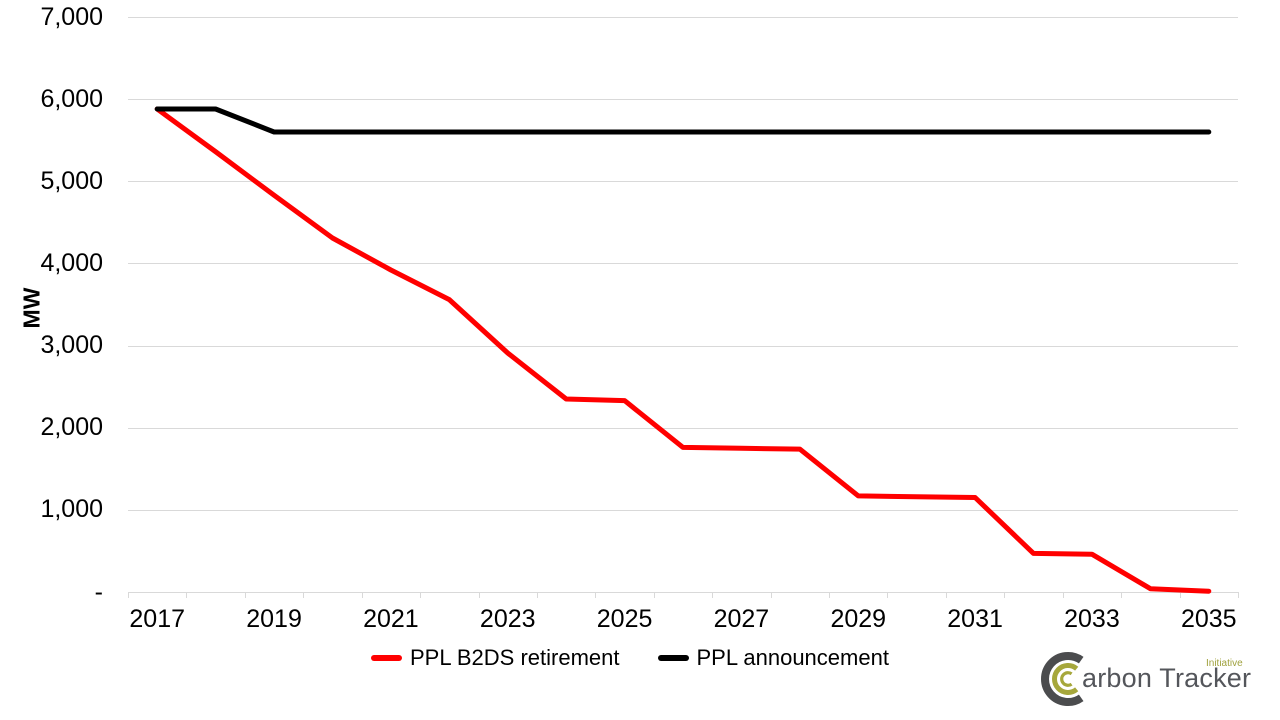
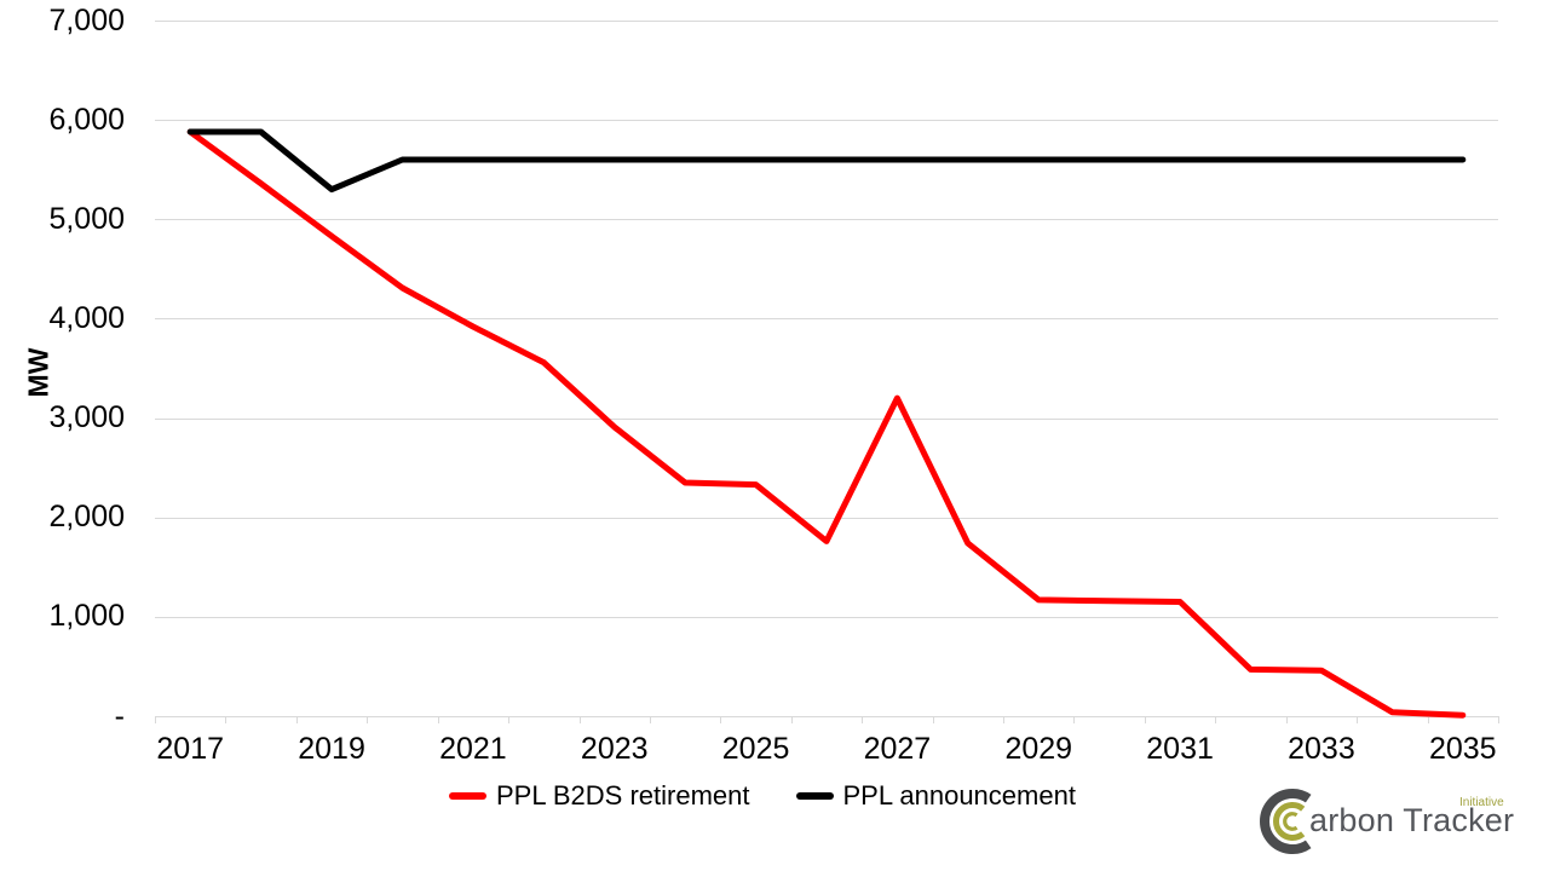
PPL announcement/2019: 5600 -> 5300
PPL B2DS retirement/2027: 1800 -> 3200
